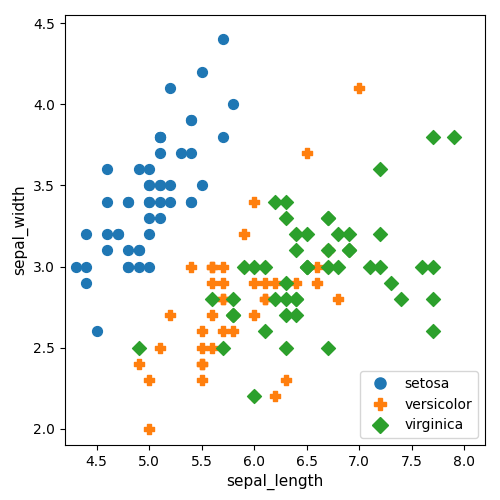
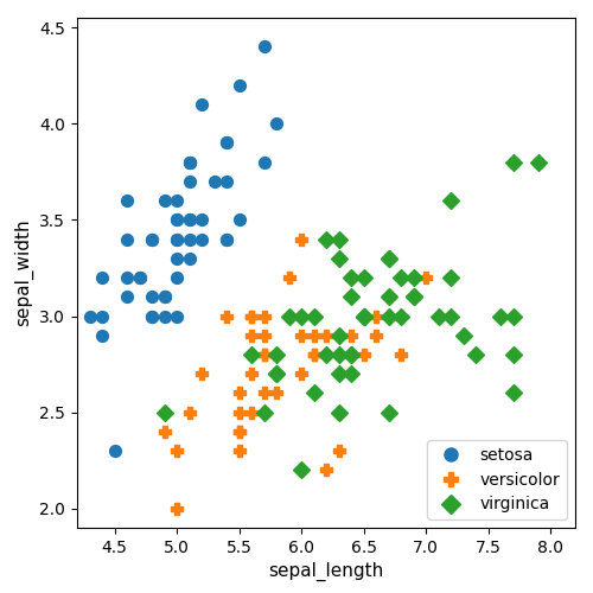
setosa/4.5: 2.6 -> 2.3
versicolor/6.5: 3.7 -> 2.8
versicolor/7.0: 4.1 -> 3.2
